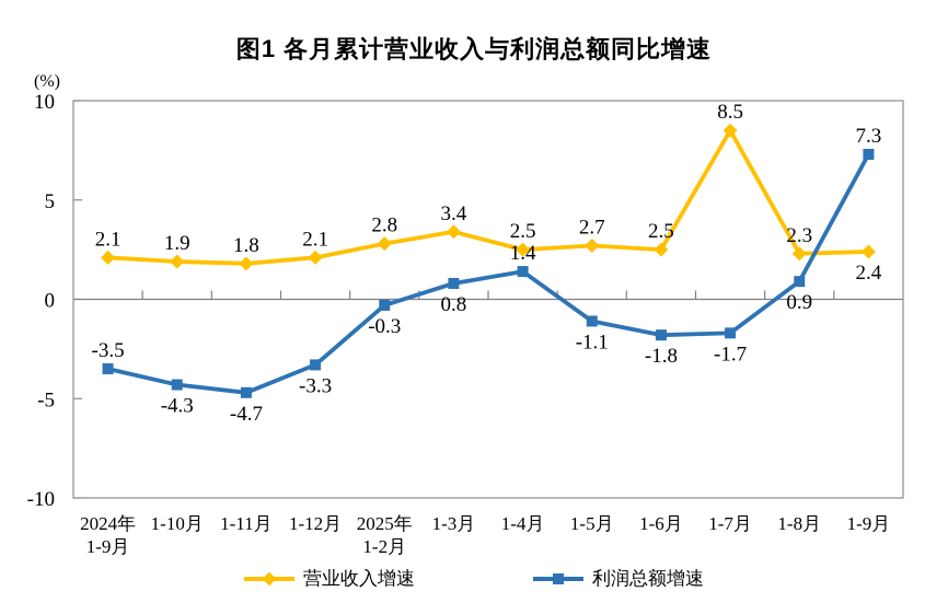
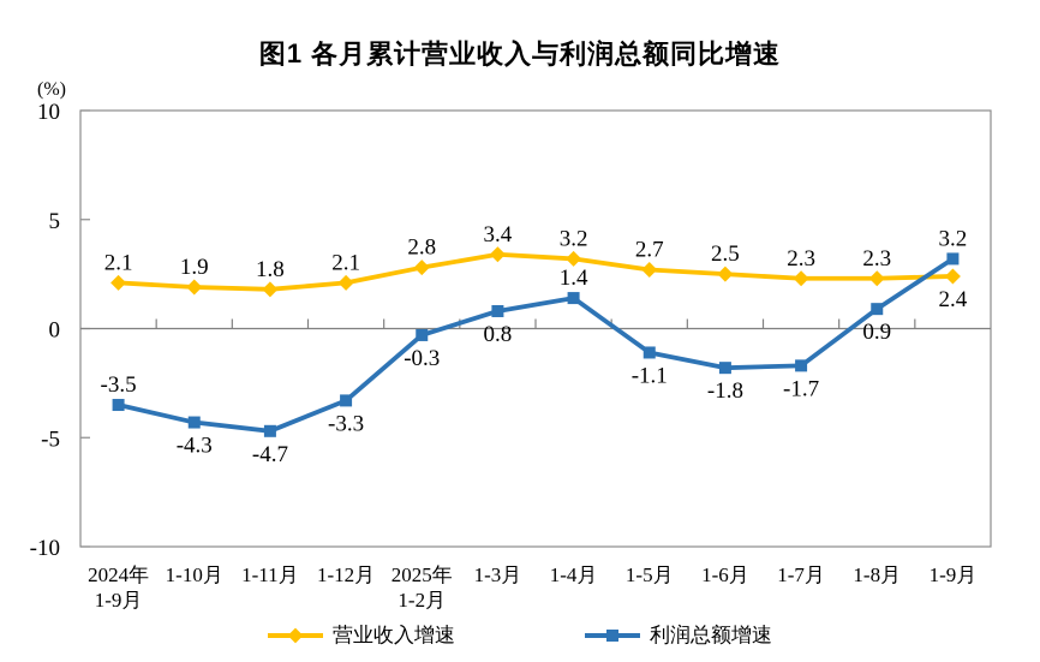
营业收入增速/1-4月: 2.5 -> 3.2
营业收入增速/1-7月: 8.5 -> 2.3
利润总额增速/1-9月: 7.3 -> 3.2
